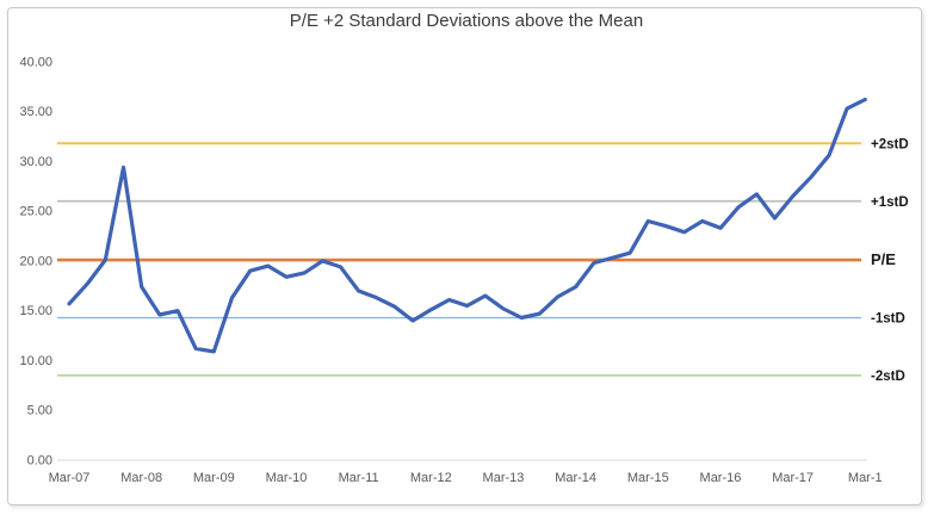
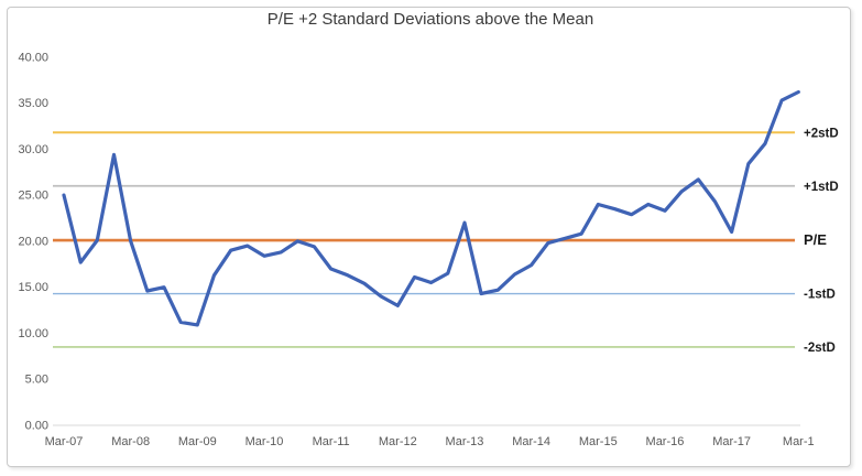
Mar-07: 16 -> 25
Mar-08: 17 -> 20
Mar-12: 15 -> 13
Mar-13: 15 -> 22
Mar-17: 26 -> 21
